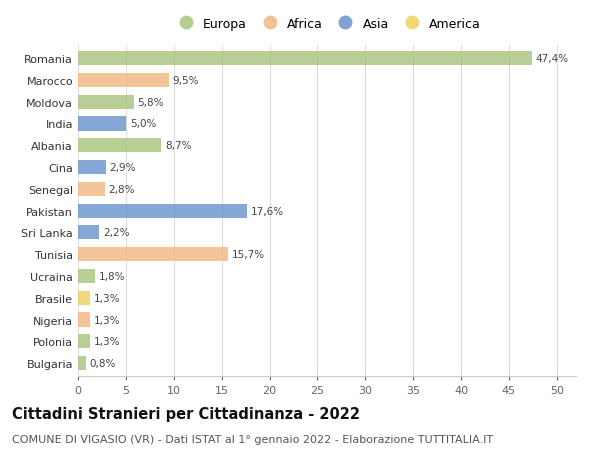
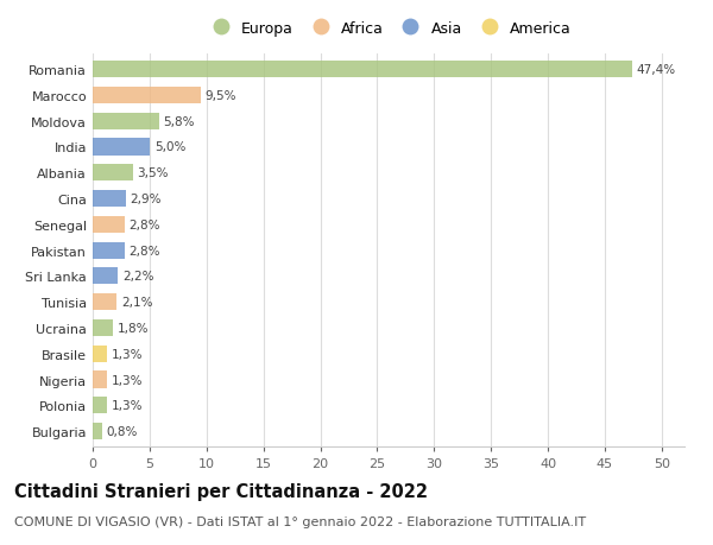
Albania: 8,7% -> 3,5%
Pakistan: 17,6% -> 2,8%
Tunisia: 15,7% -> 2,1%
